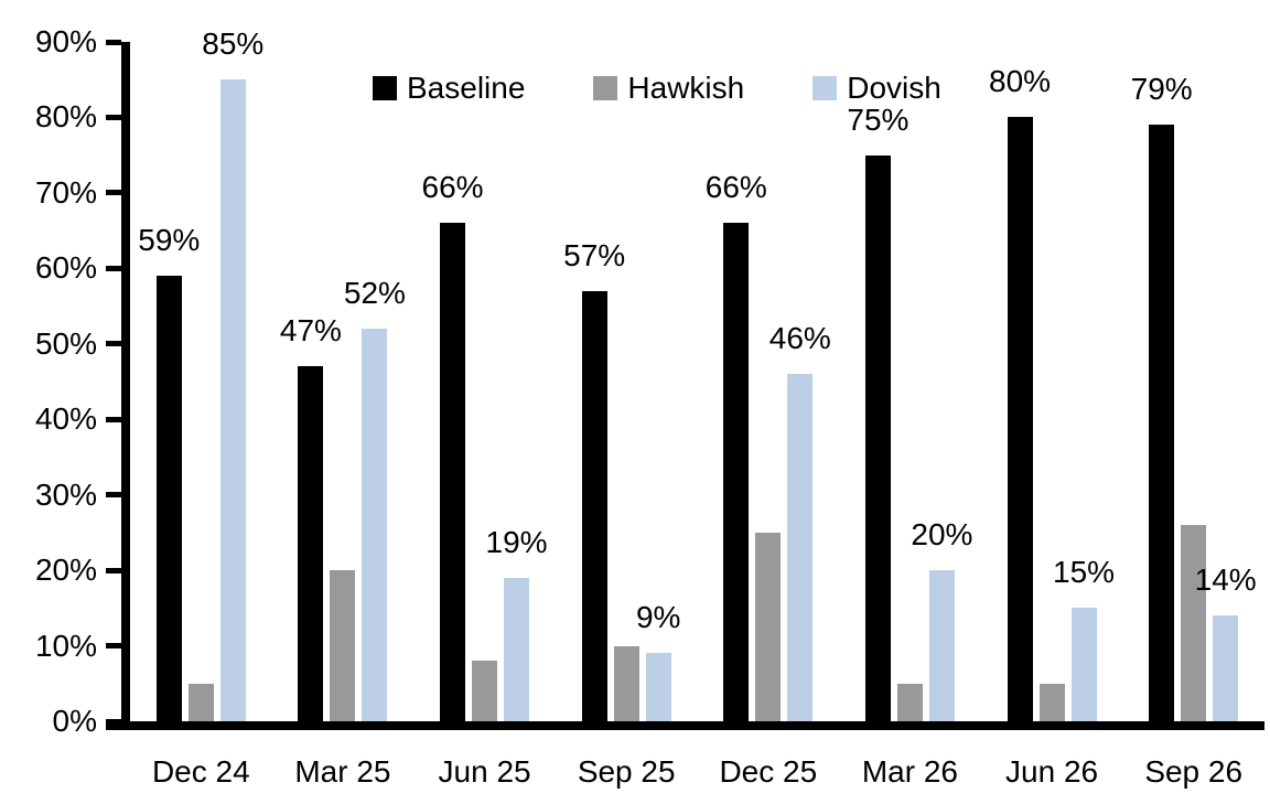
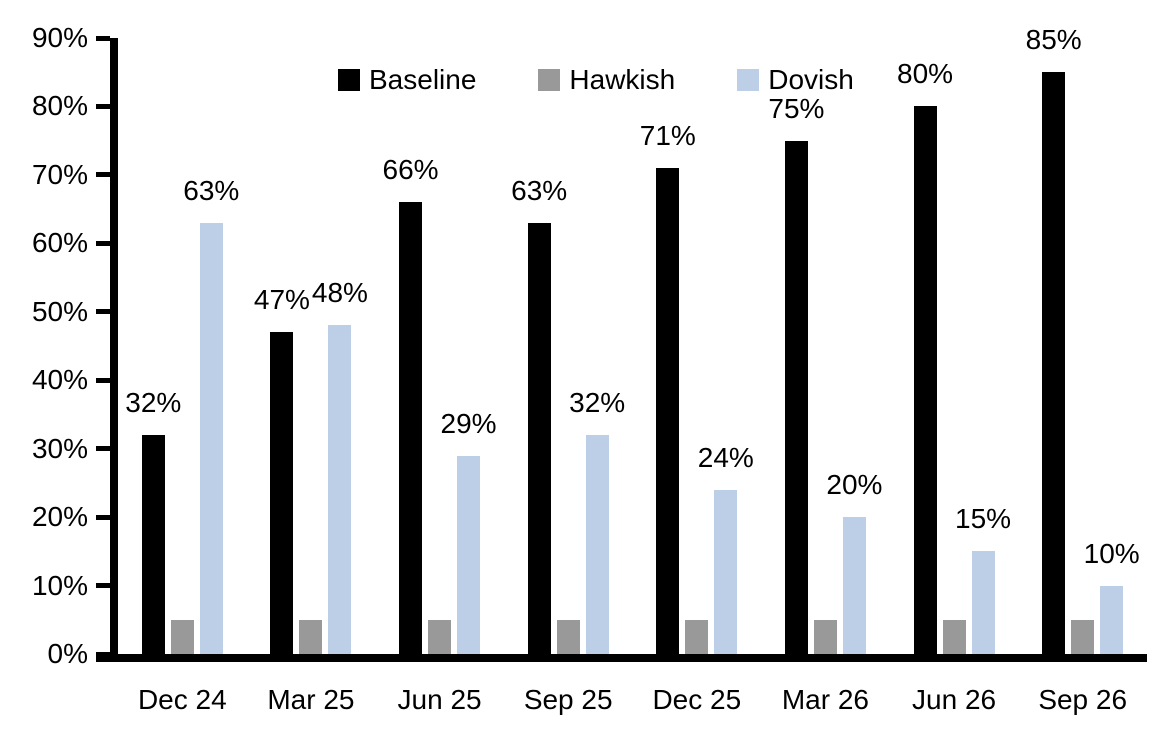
Baseline/Dec 24: 59% -> 32%
Dovish/Dec 24: 85% -> 63%
Hawkish/Mar 25: 20% -> 5%
Dovish/Mar 25: 52% -> 48%
Hawkish/Jun 25: 8% -> 5%
Dovish/Jun 25: 19% -> 29%
Baseline/Sep 25: 57% -> 63%
Hawkish/Sep 25: 10% -> 5%
Dovish/Sep 25: 9% -> 32%
Baseline/Dec 25: 66% -> 71%
Hawkish/Dec 25: 25% -> 5%
Dovish/Dec 25: 46% -> 24%
Baseline/Sep 26: 79% -> 85%
Hawkish/Sep 26: 26% -> 5%
Dovish/Sep 26: 14% -> 10%
